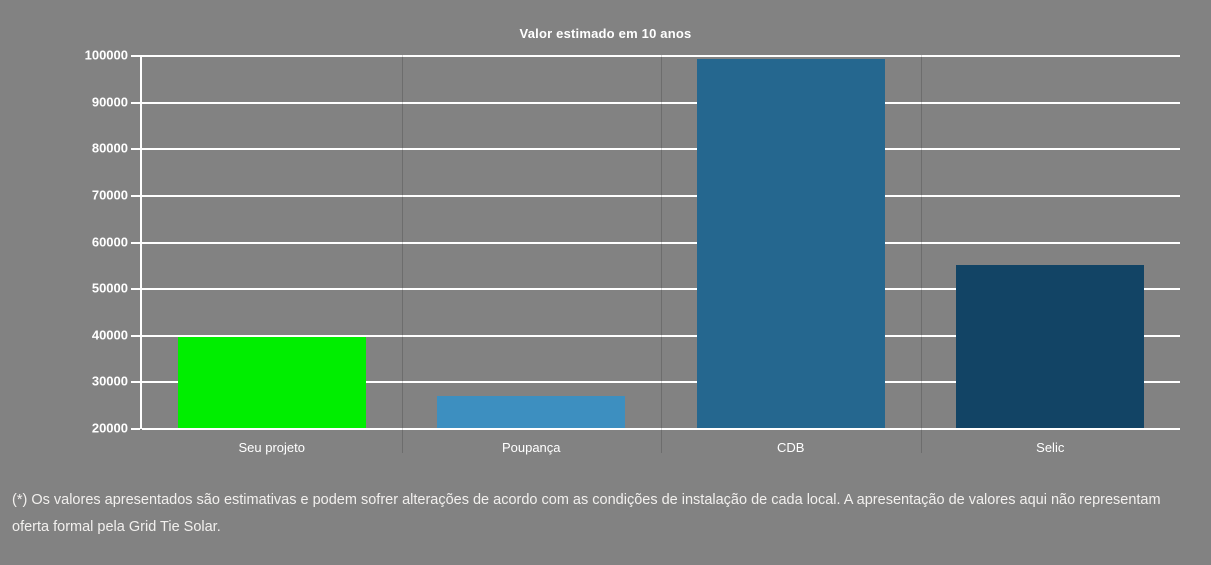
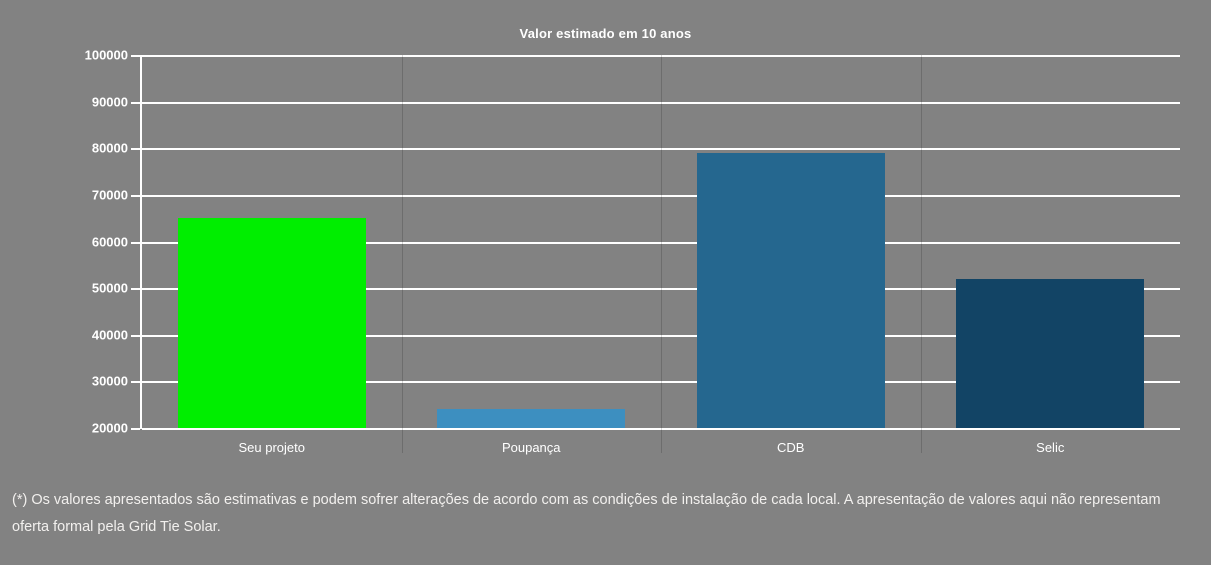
Seu projeto: 40000 -> 65000
Poupança: 27000 -> 24000
CDB: 99000 -> 79000
Selic: 55000 -> 52000
